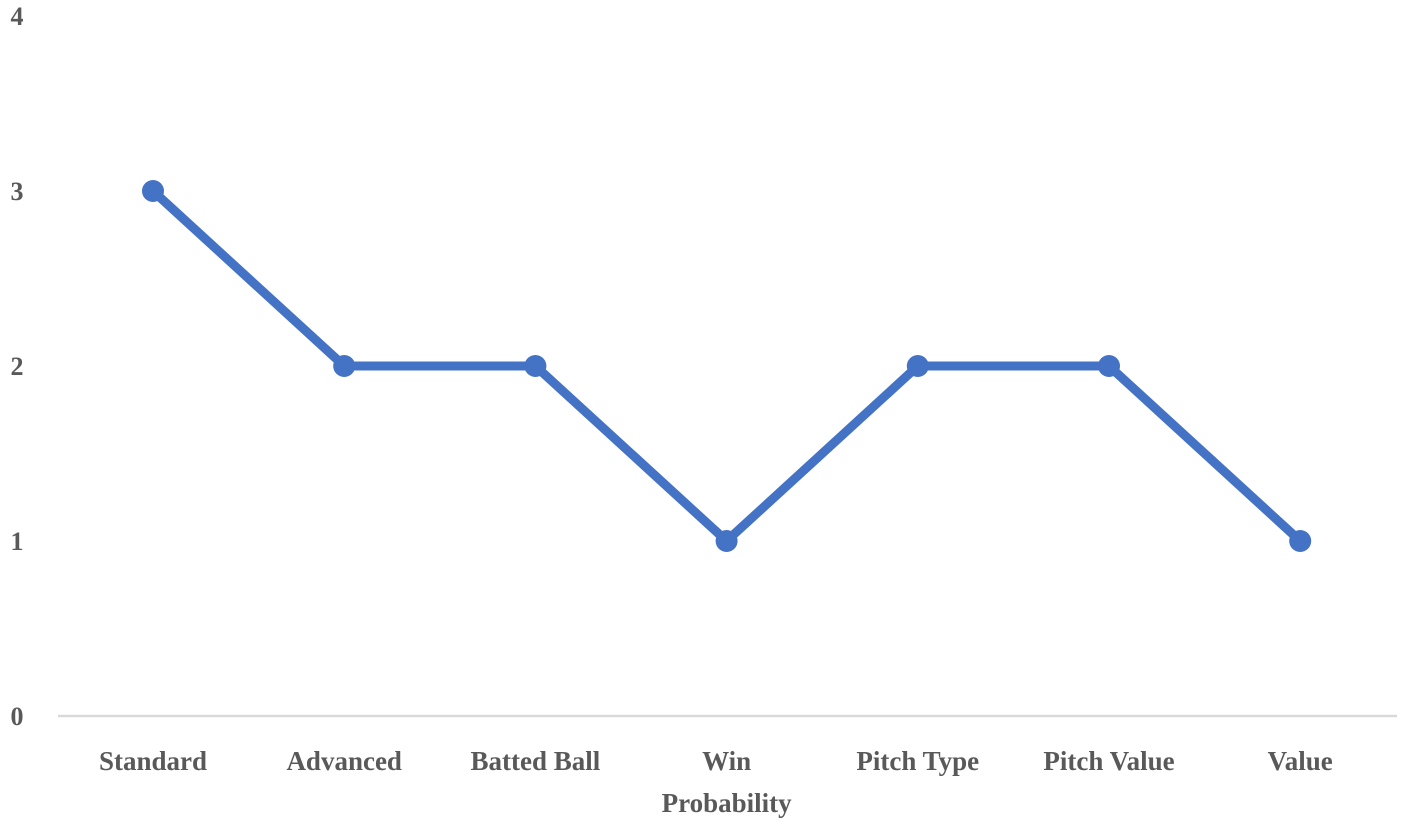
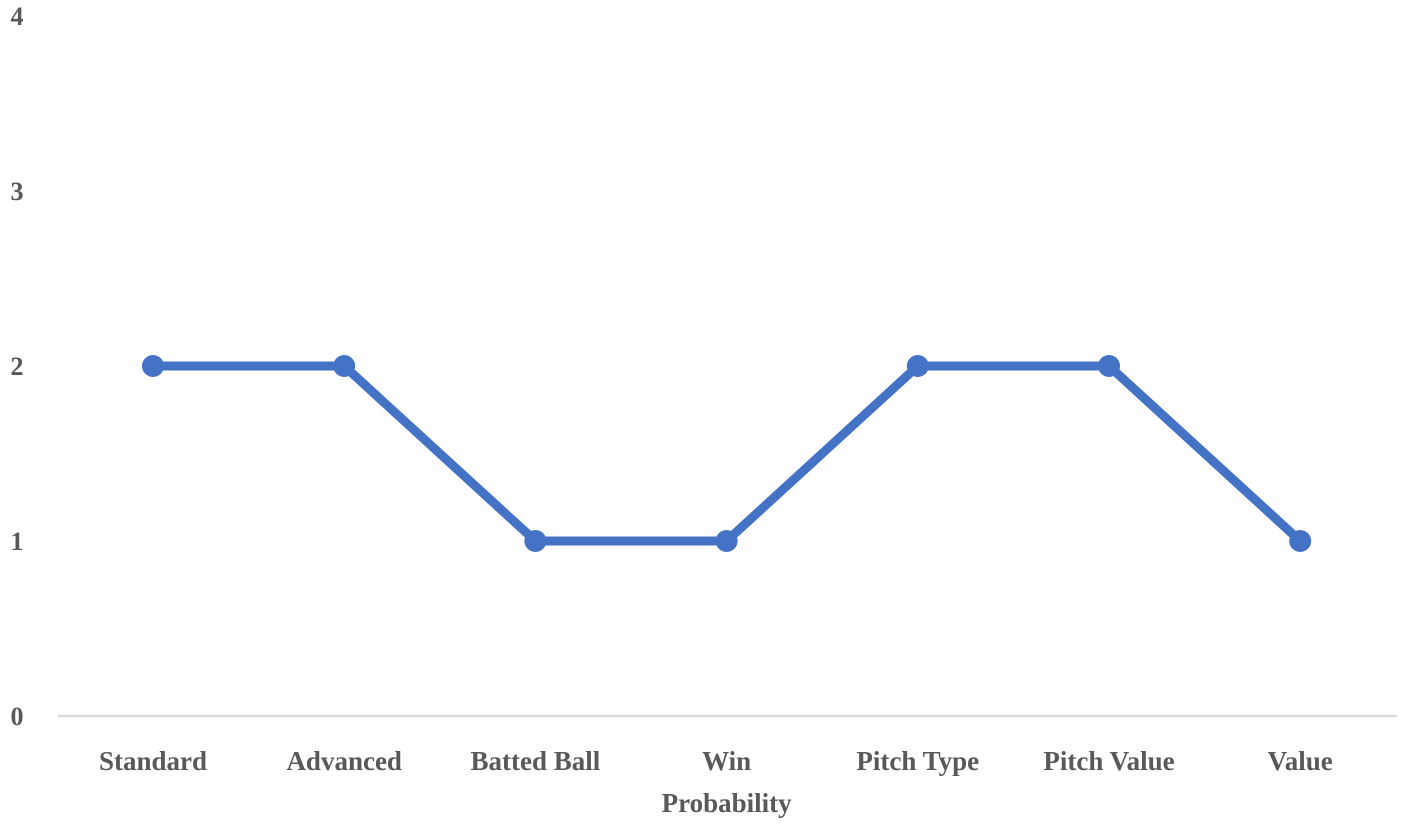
Standard: 3 -> 2
Batted Ball: 2 -> 1
